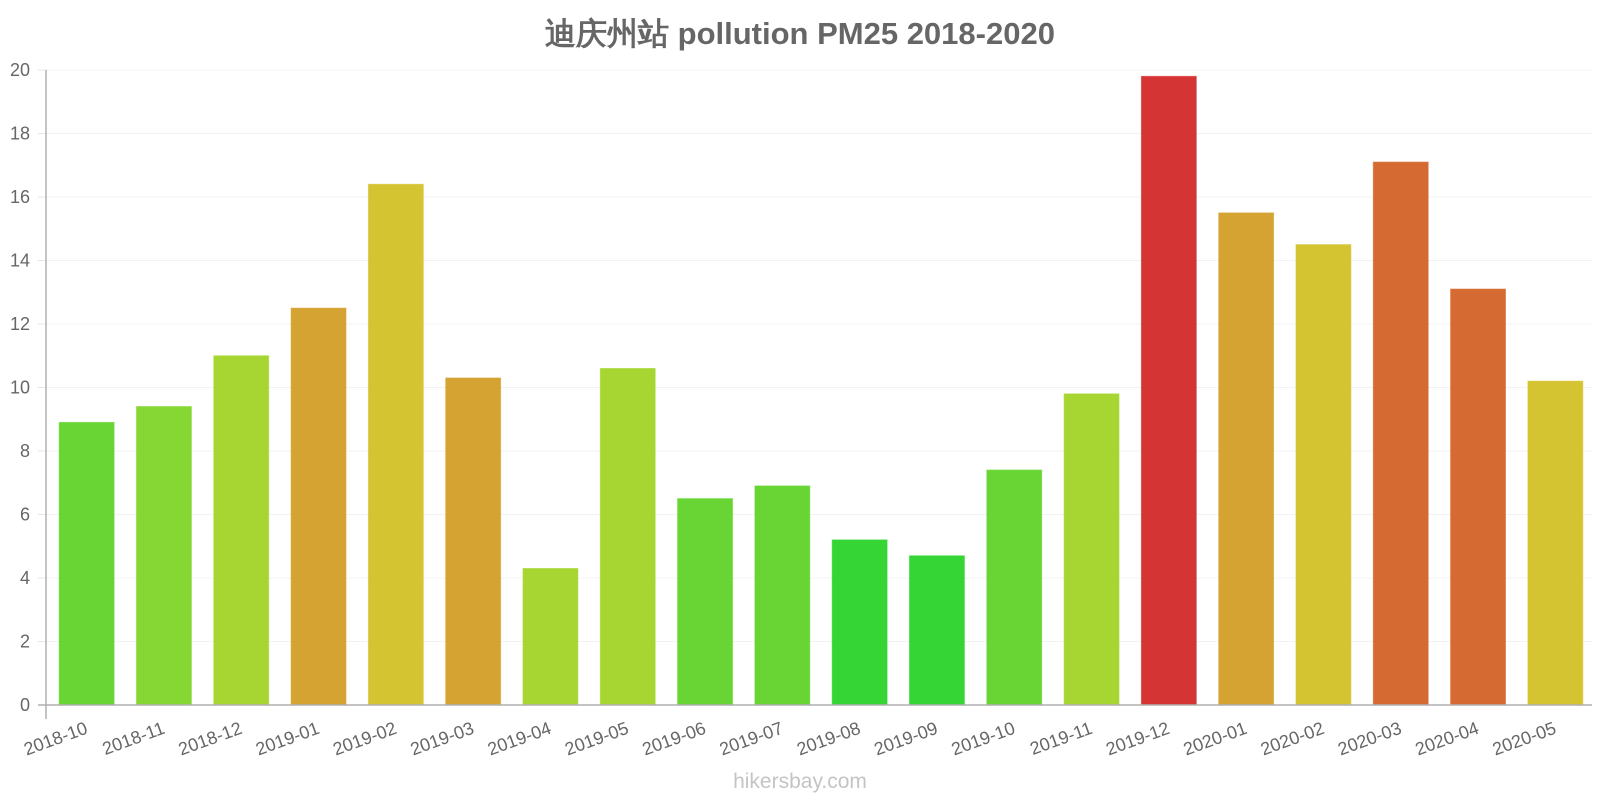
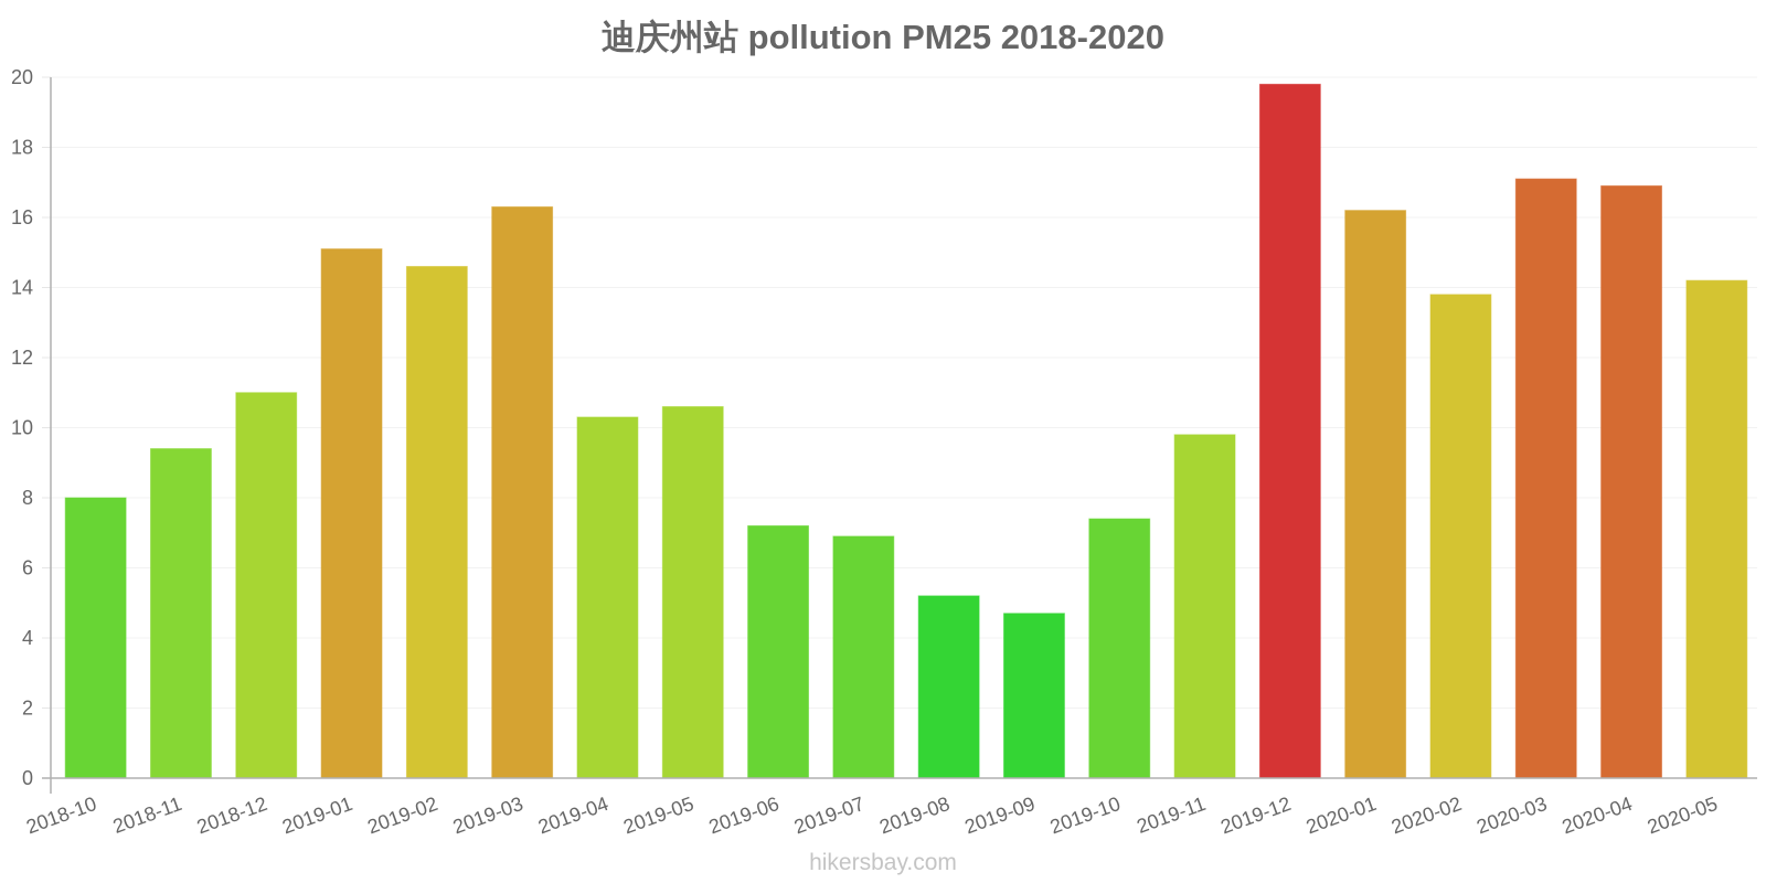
2018-10: 8.9 -> 8.0
2019-01: 12.5 -> 15.1
2019-02: 16.4 -> 14.6
2019-03: 10.3 -> 16.3
2019-04: 4.3 -> 10.3
2019-06: 6.5 -> 7.2
2020-01: 15.5 -> 16.2
2020-02: 14.5 -> 13.8
2020-04: 13.1 -> 16.9
2020-05: 10.2 -> 14.2
